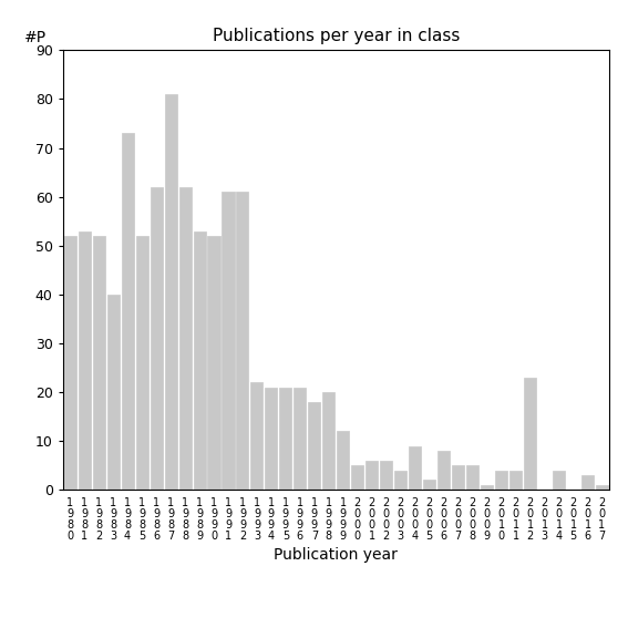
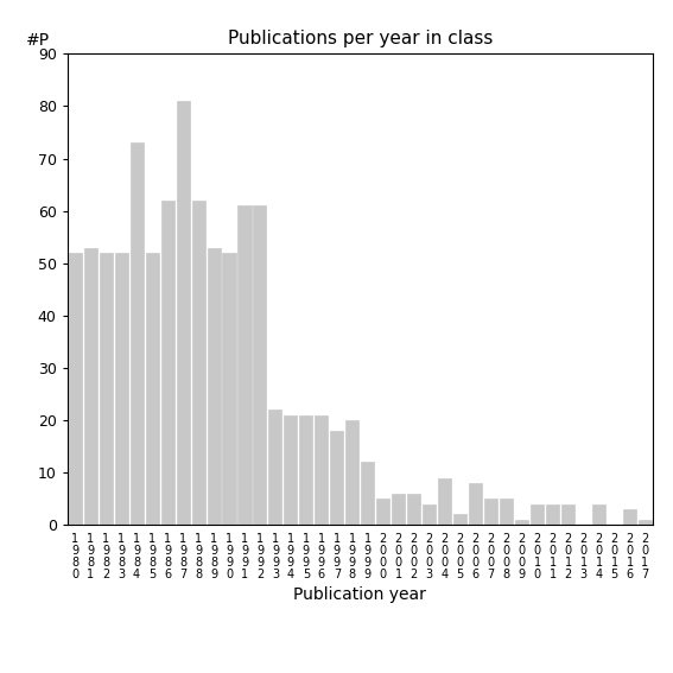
1 9 8 3: 40 -> 52
2 0 1 2: 23 -> 4
